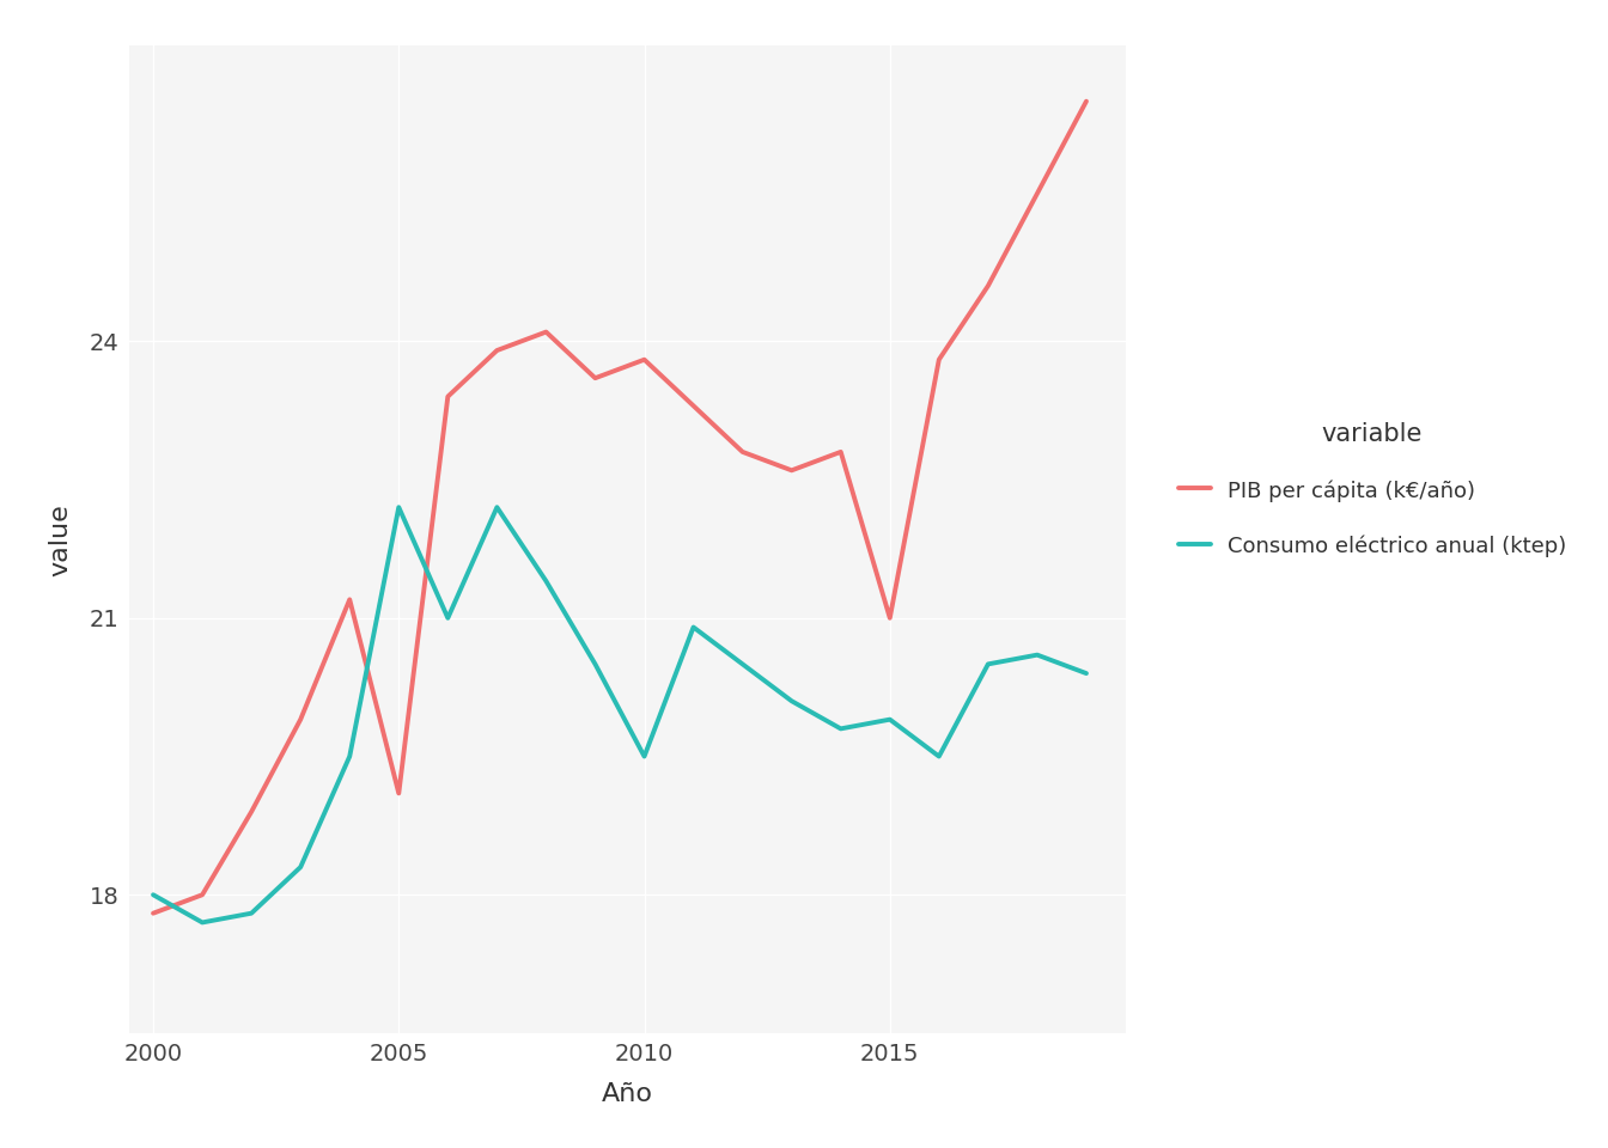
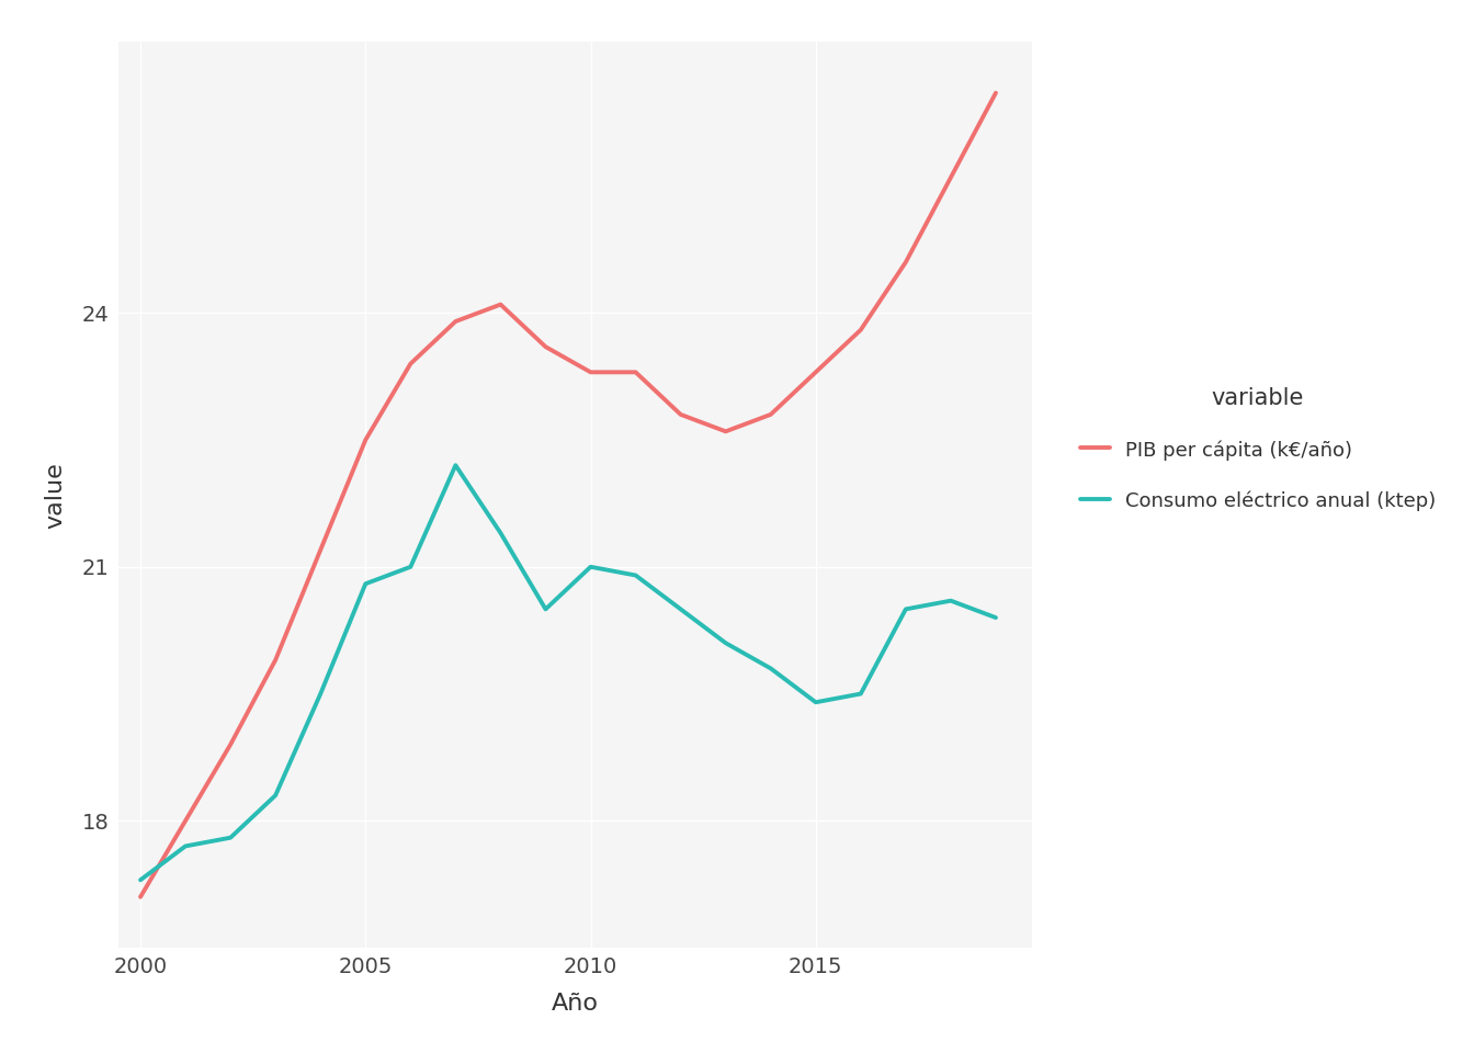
PIB per cápita (k€/año)/2000: 17.8 -> 17.1
Consumo eléctrico anual (ktep)/2000: 18.0 -> 17.3
PIB per cápita (k€/año)/2005: 19.1 -> 22.5
Consumo eléctrico anual (ktep)/2005: 22.2 -> 20.8
PIB per cápita (k€/año)/2010: 23.8 -> 23.3
Consumo eléctrico anual (ktep)/2010: 19.5 -> 21.0
PIB per cápita (k€/año)/2015: 21.0 -> 23.3
Consumo eléctrico anual (ktep)/2015: 19.9 -> 19.4
